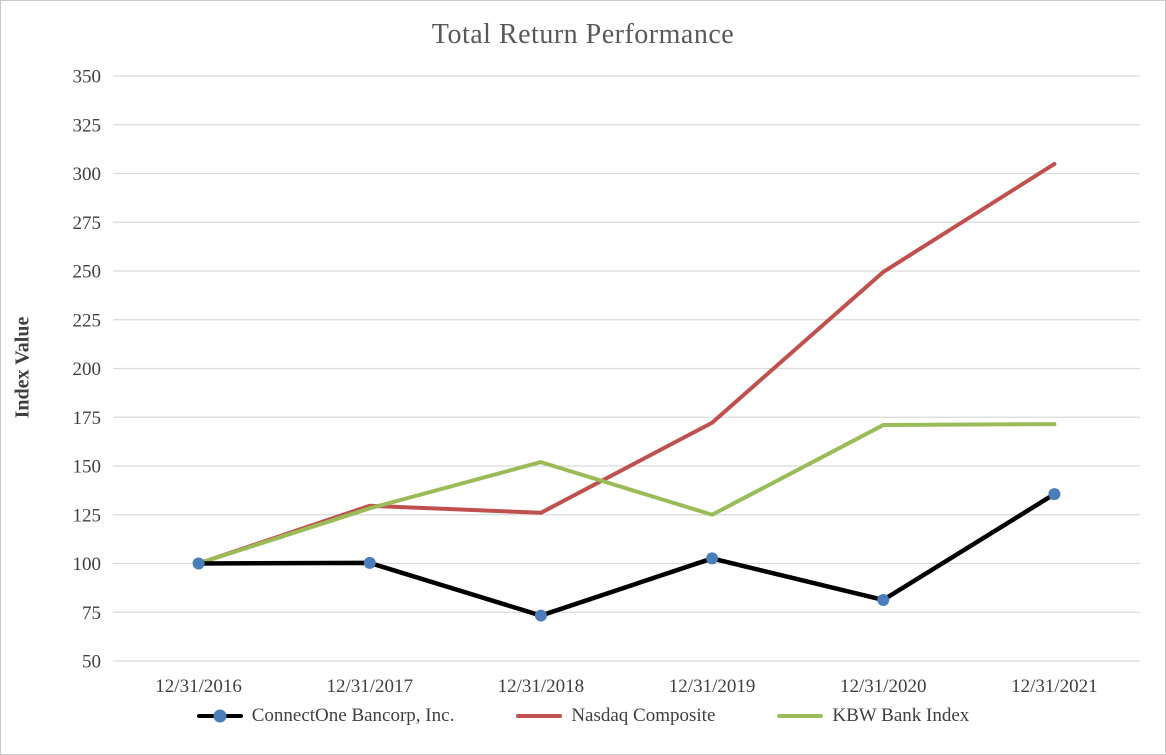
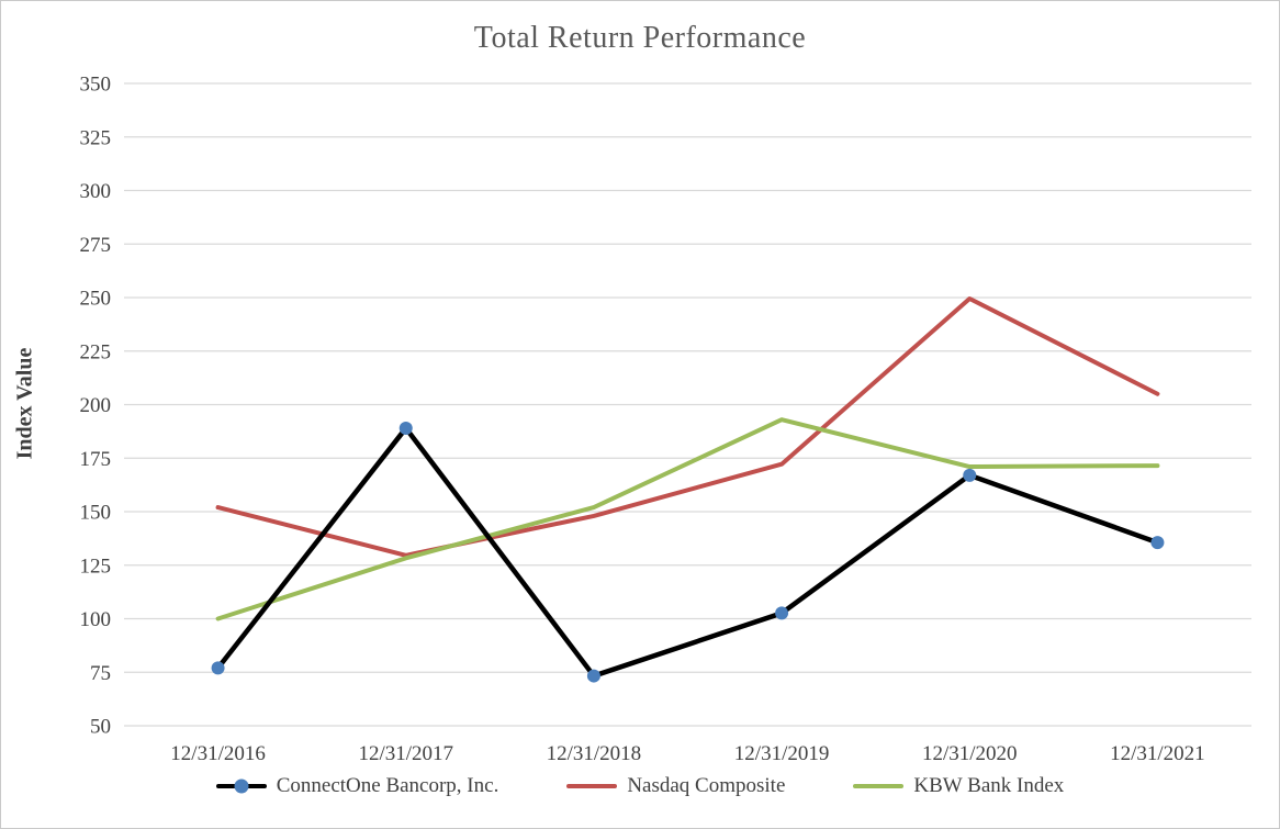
ConnectOne Bancorp, Inc./12/31/2016: 100 -> 77
Nasdaq Composite/12/31/2016: 100 -> 152
ConnectOne Bancorp, Inc./12/31/2017: 100 -> 189
Nasdaq Composite/12/31/2018: 126 -> 148
KBW Bank Index/12/31/2019: 125 -> 193
ConnectOne Bancorp, Inc./12/31/2020: 81 -> 167
Nasdaq Composite/12/31/2021: 305 -> 205
